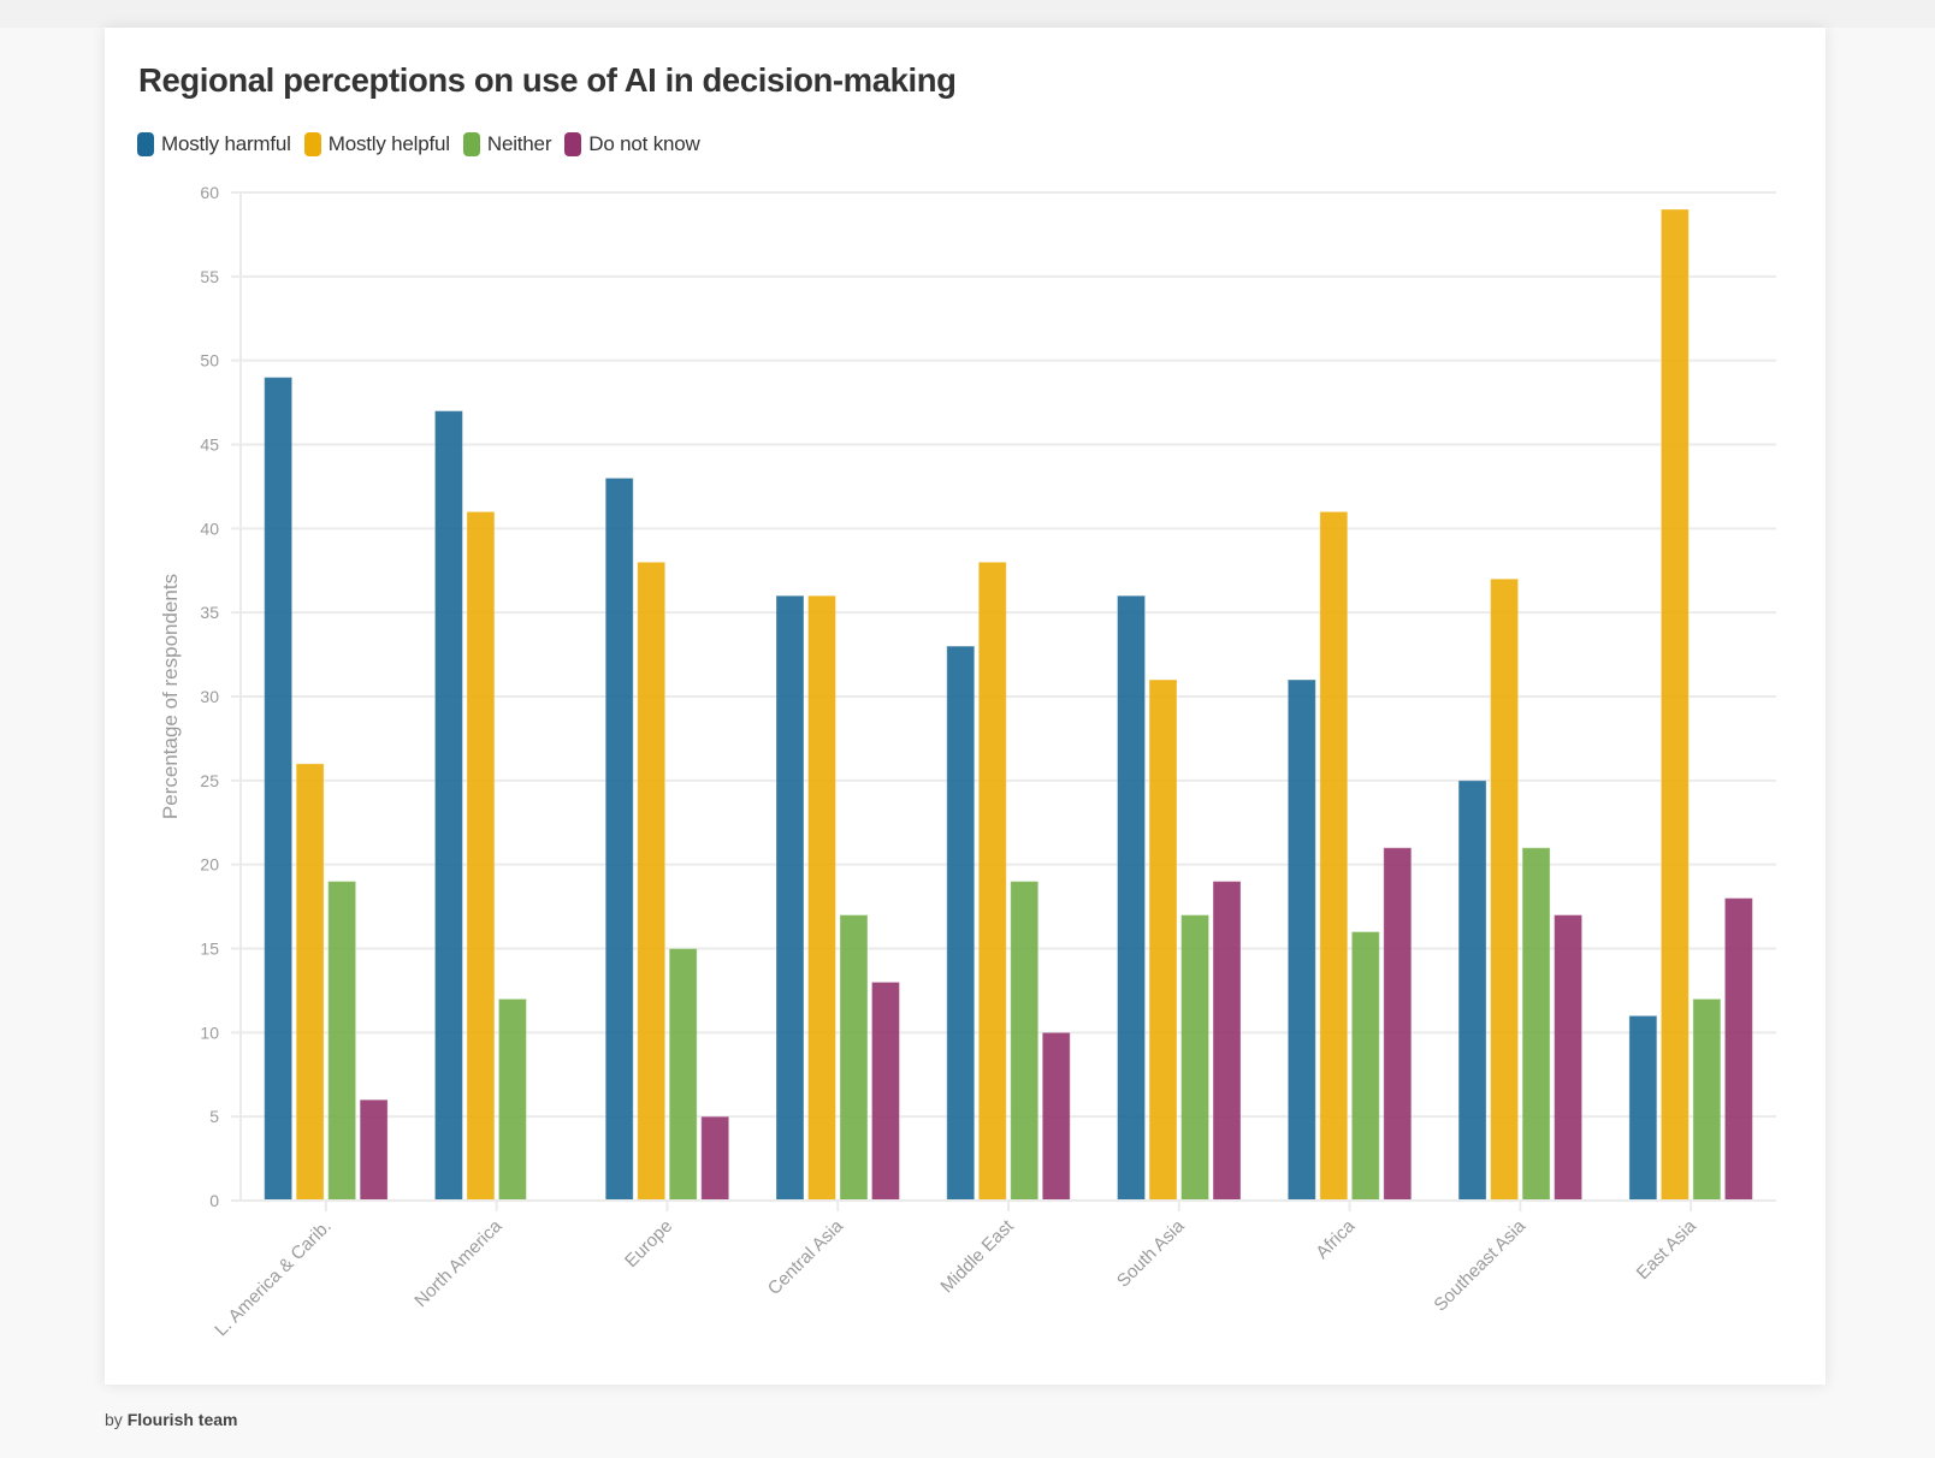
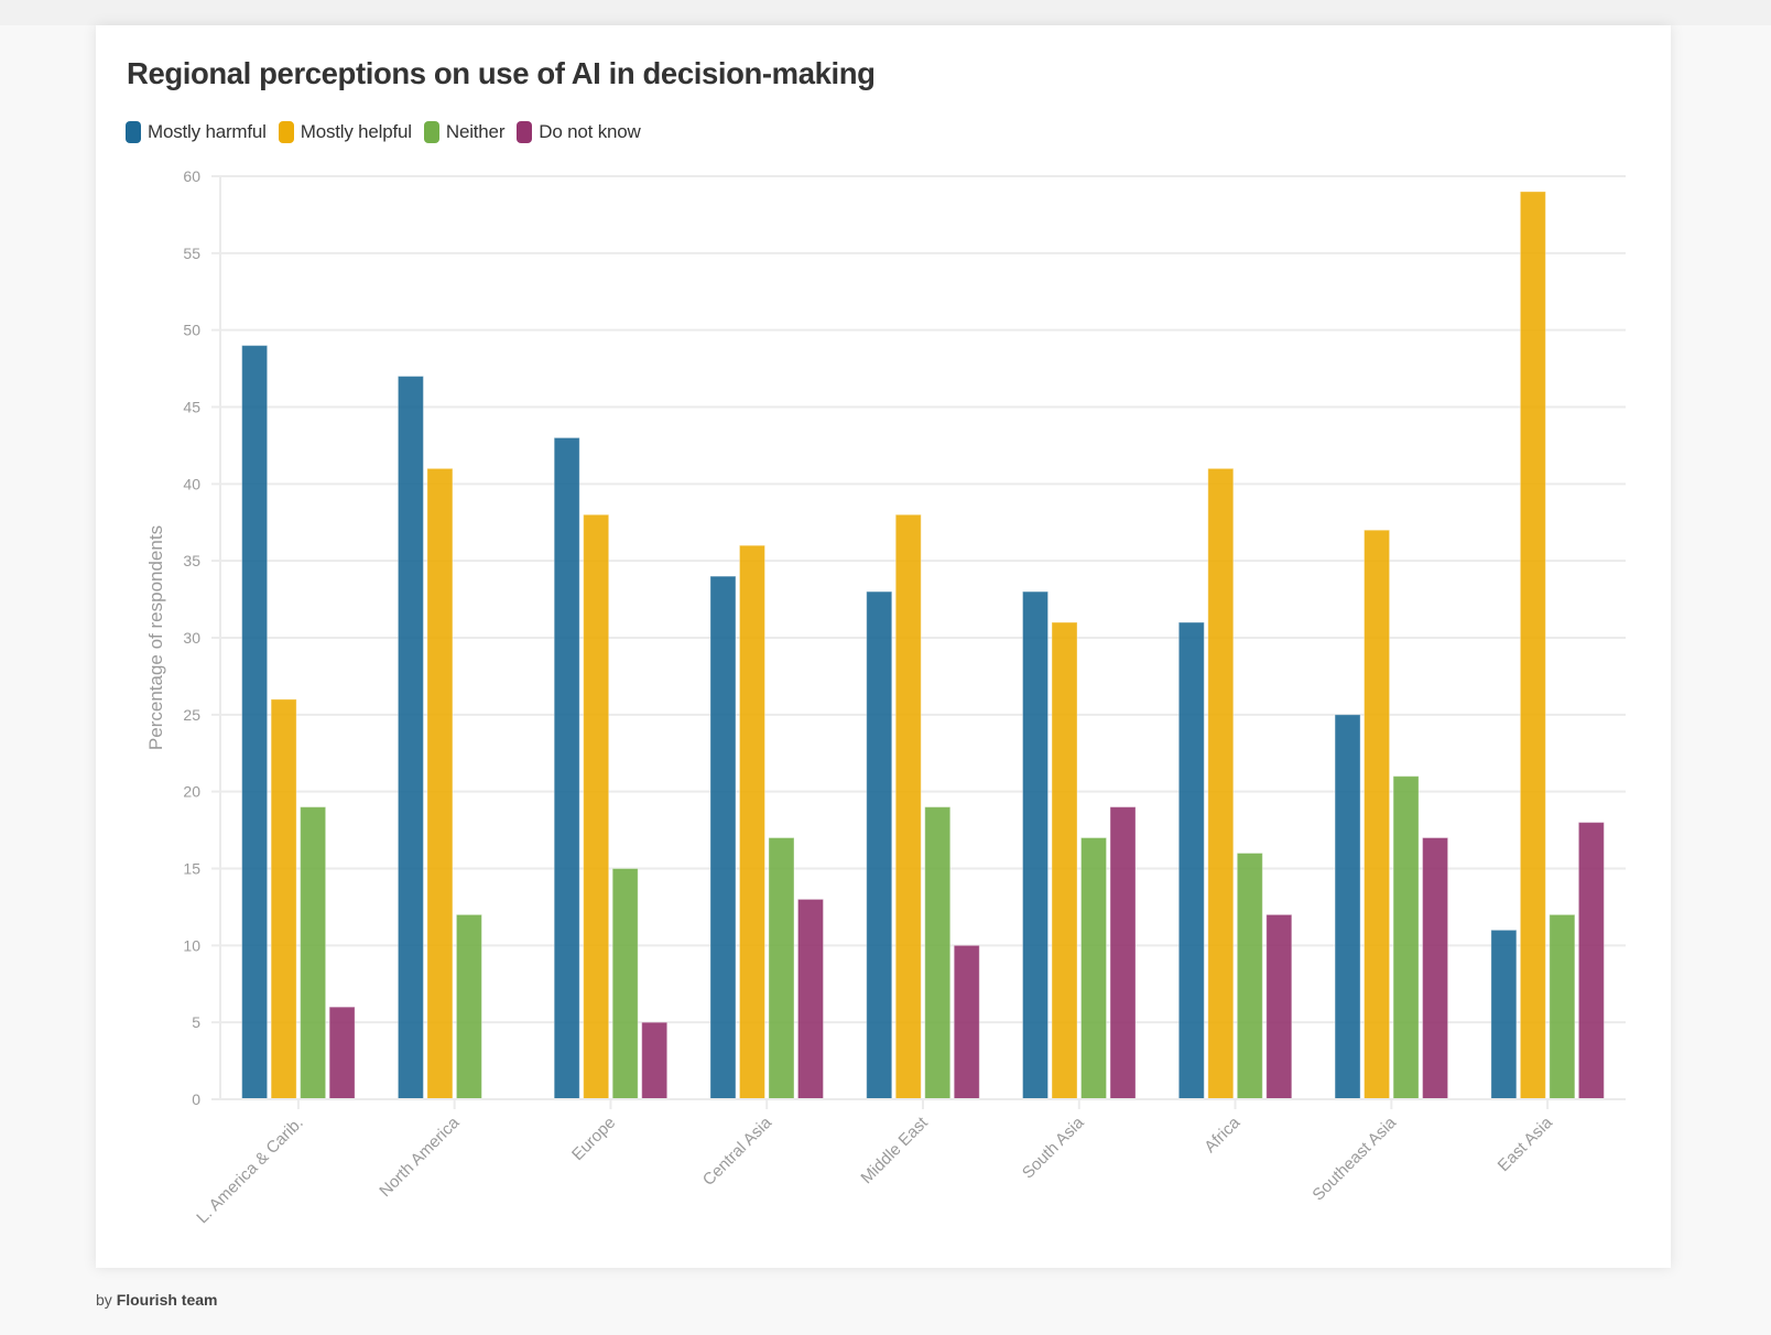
Mostly harmful/Central Asia: 36 -> 34
Mostly harmful/South Asia: 36 -> 33
Do not know/Africa: 21 -> 12
